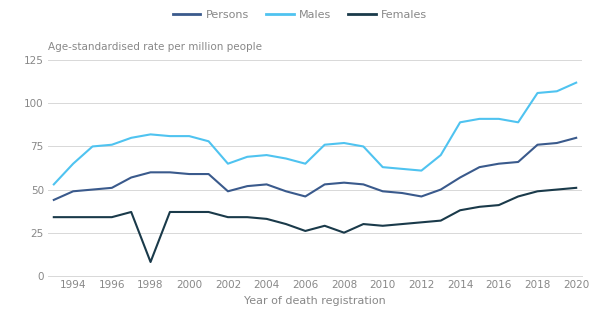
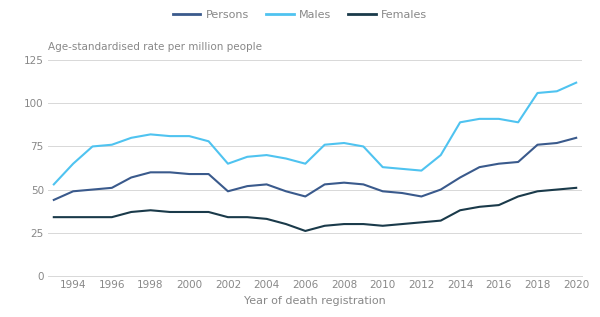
Females/1998: 8 -> 38
Females/2008: 25 -> 30
